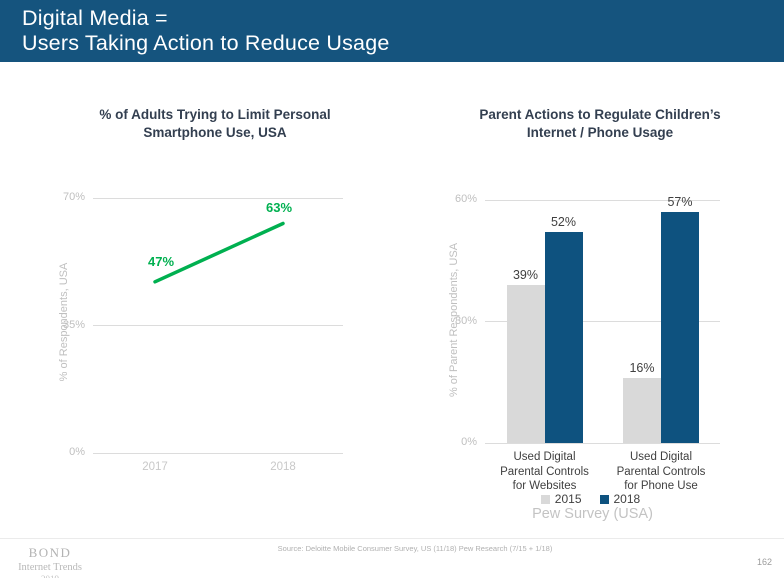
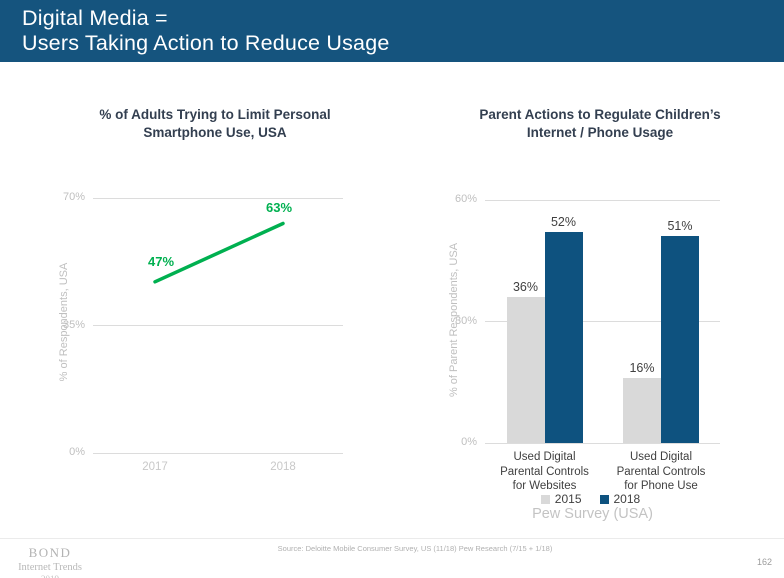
Parent Actions to Regulate Children’s Internet / Phone Usage/2015/Used Digital Parental Controls for Websites: 39% -> 36%
Parent Actions to Regulate Children’s Internet / Phone Usage/2018/Used Digital Parental Controls for Phone Use: 57% -> 51%
